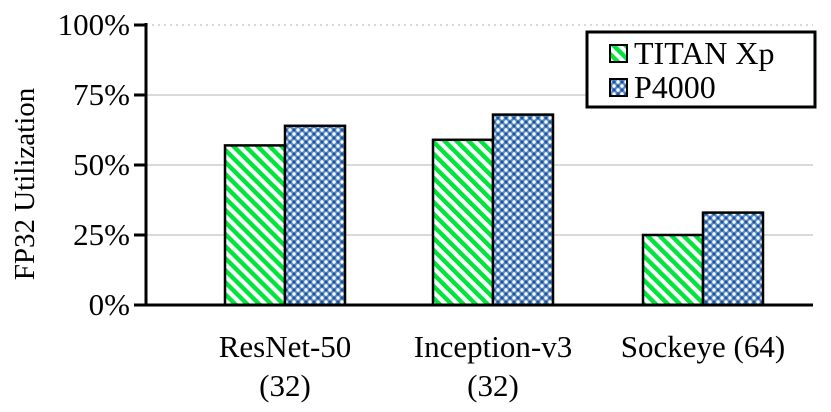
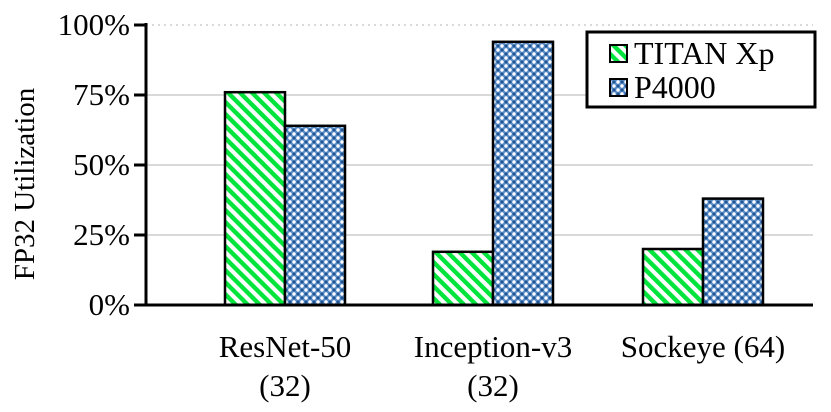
TITAN Xp/ResNet-50 (32): 57% -> 76%
TITAN Xp/Inception-v3 (32): 59% -> 19%
P4000/Inception-v3 (32): 68% -> 94%
TITAN Xp/Sockeye (64): 25% -> 20%
P4000/Sockeye (64): 33% -> 38%
